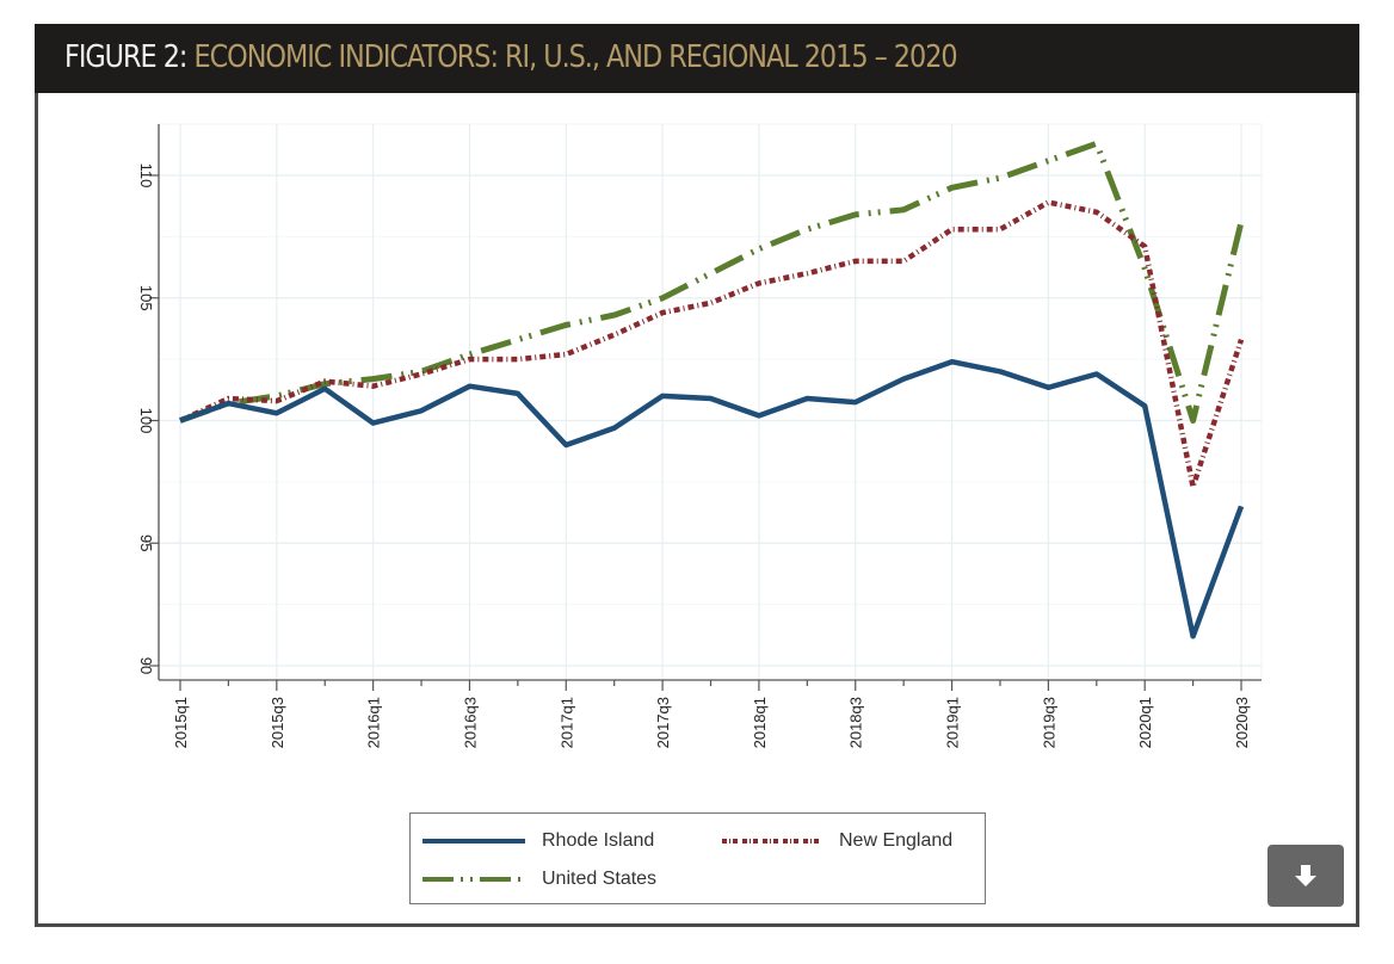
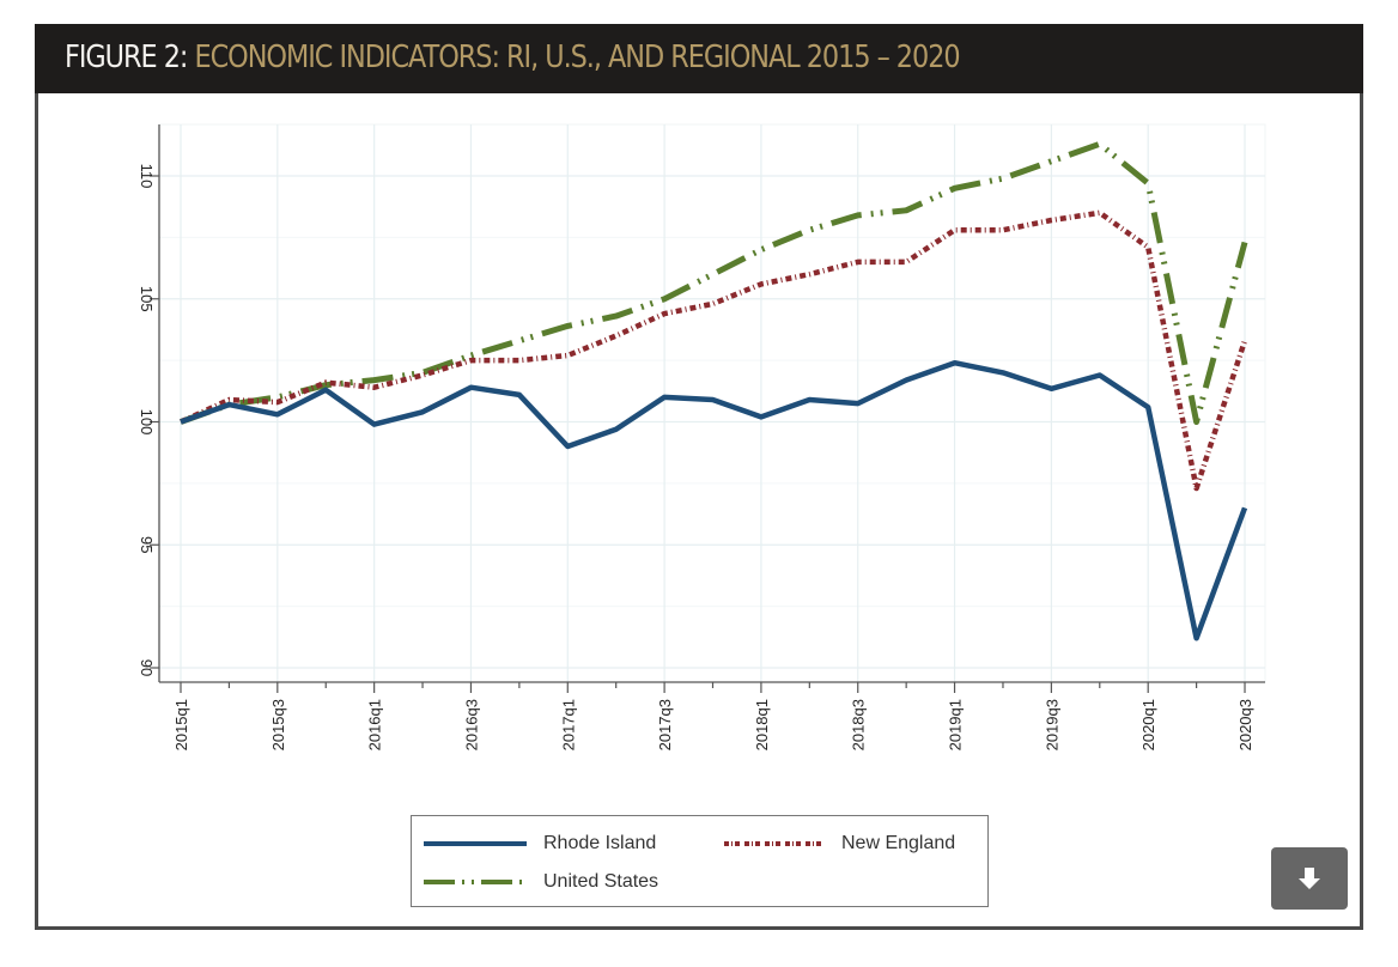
New England/2019q3: 108.9 -> 108.2
United States/2020q1: 106.2 -> 109.7
United States/2020q3: 108.1 -> 107.3
